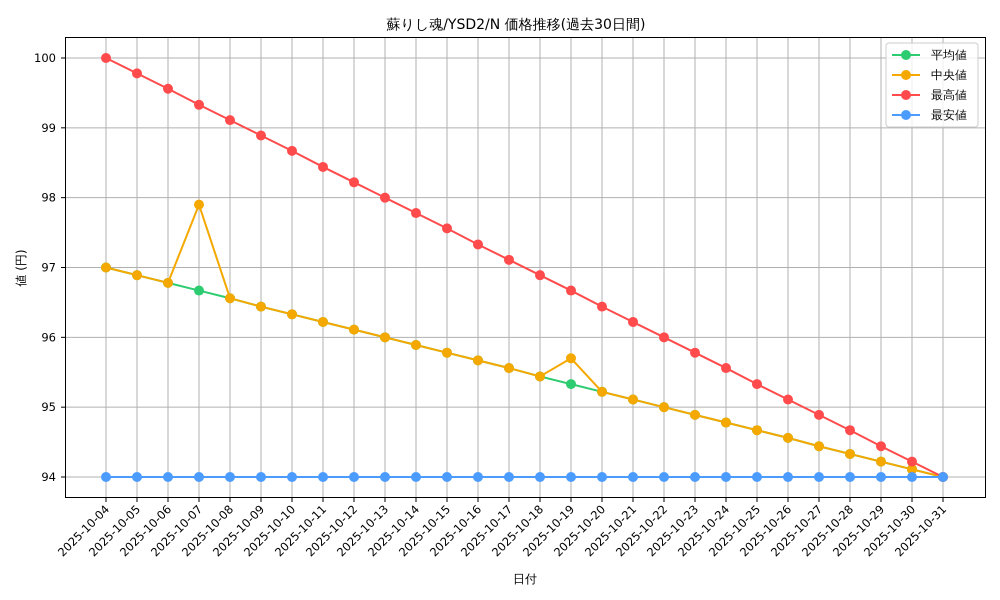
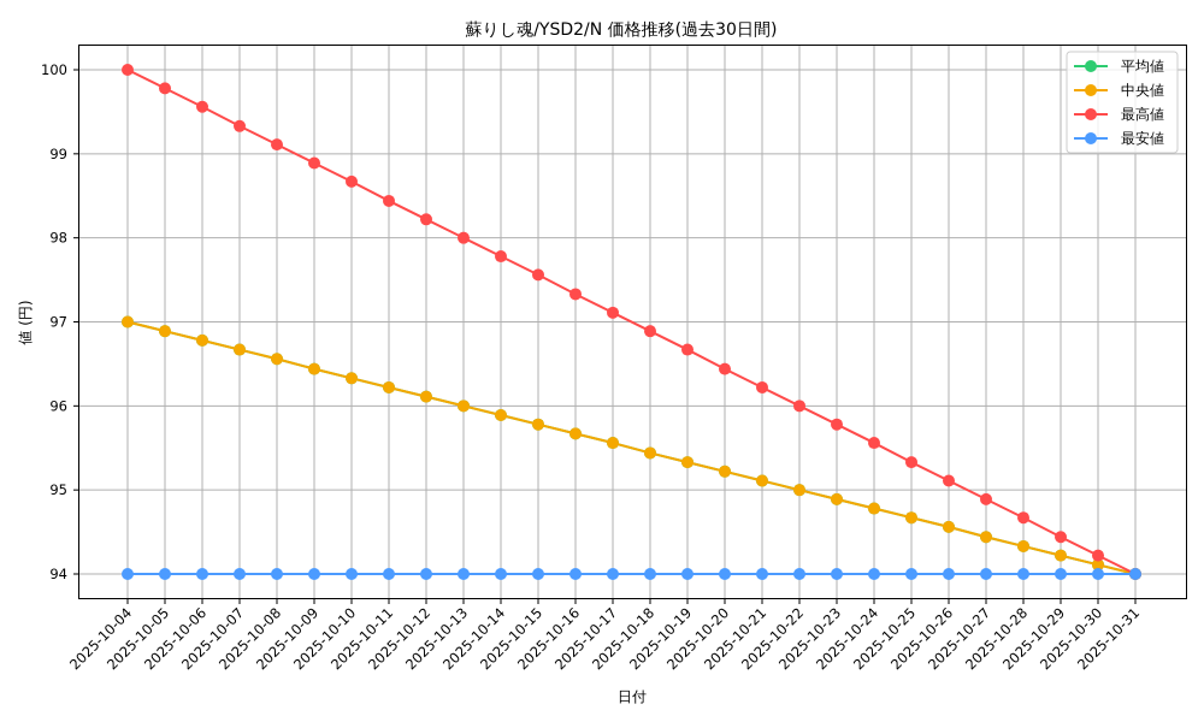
中央値/2025-10-07: 97.9 -> 96.7
中央値/2025-10-19: 95.7 -> 95.3
